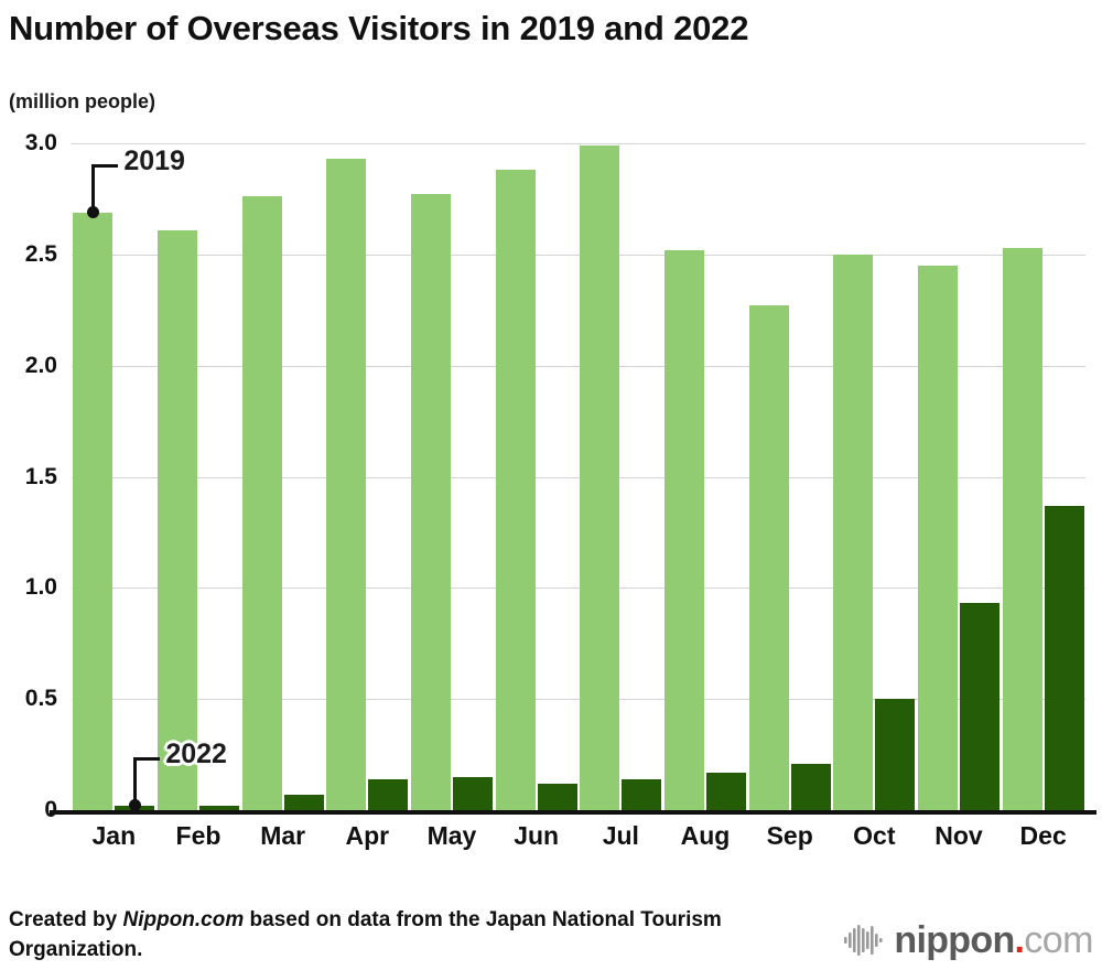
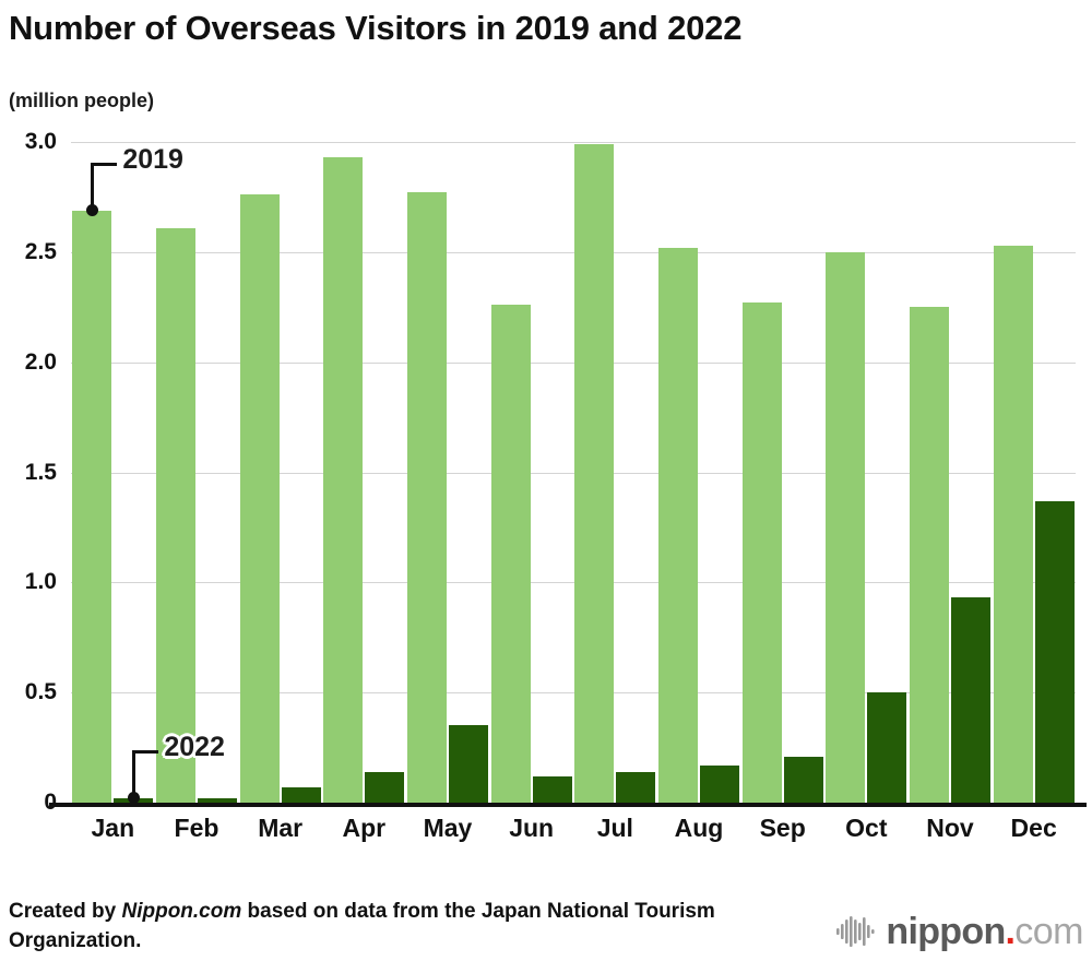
2022/May: 0.15 -> 0.35
2019/Jun: 2.88 -> 2.26
2019/Nov: 2.45 -> 2.25
